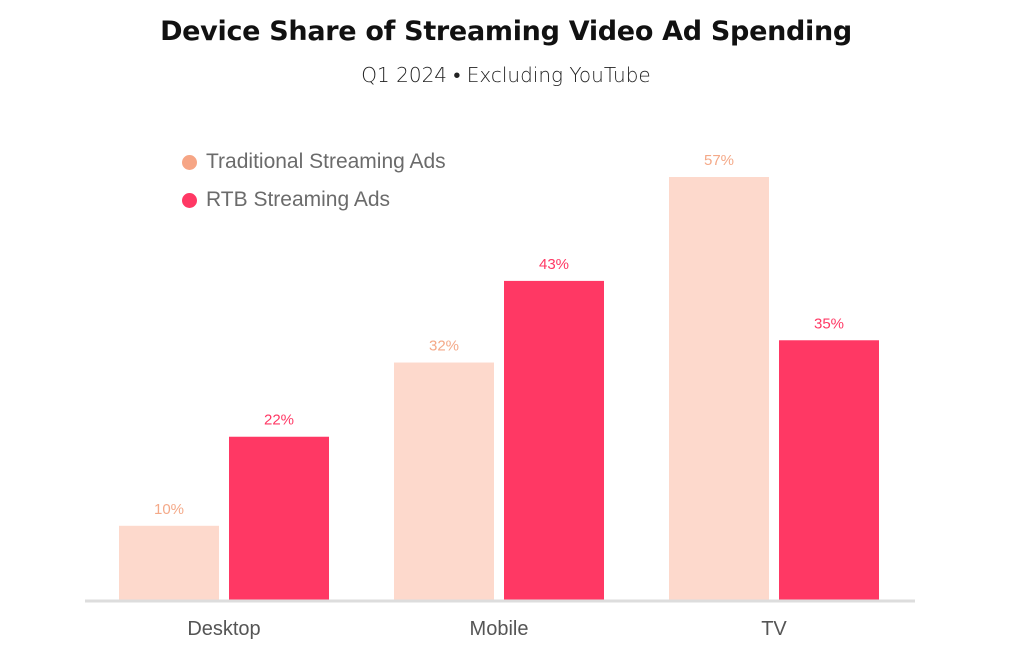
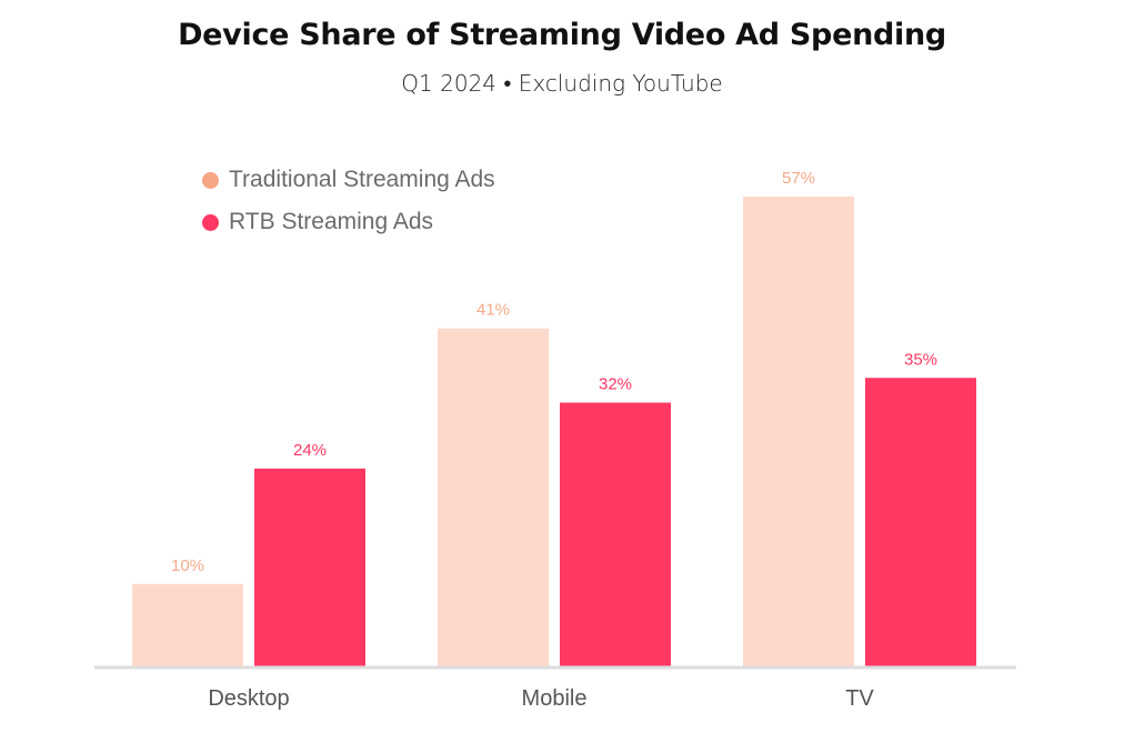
RTB Streaming Ads/Desktop: 22% -> 24%
Traditional Streaming Ads/Mobile: 32% -> 41%
RTB Streaming Ads/Mobile: 43% -> 32%
